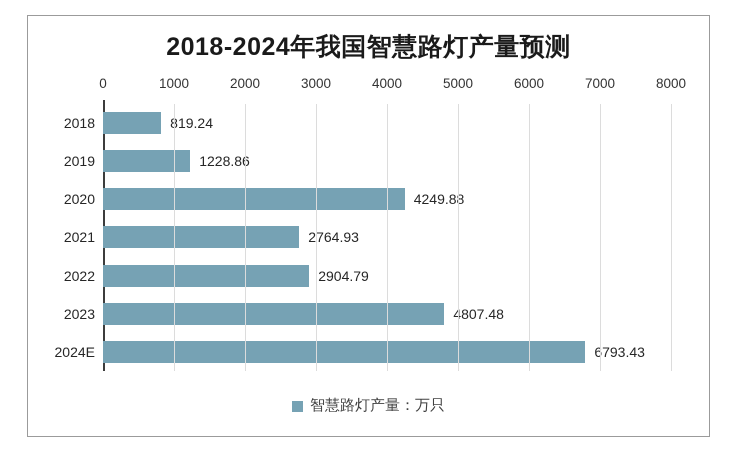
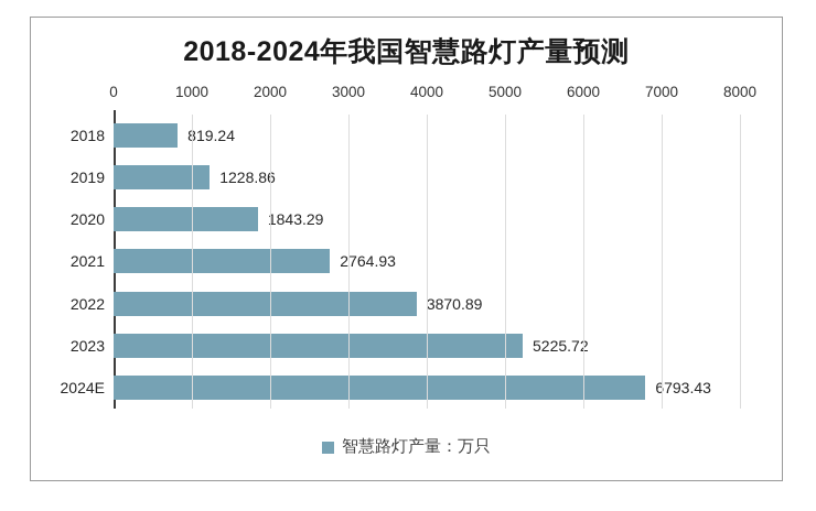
2020: 4249.88 -> 1843.29
2022: 2904.79 -> 3870.89
2023: 4807.48 -> 5225.72
